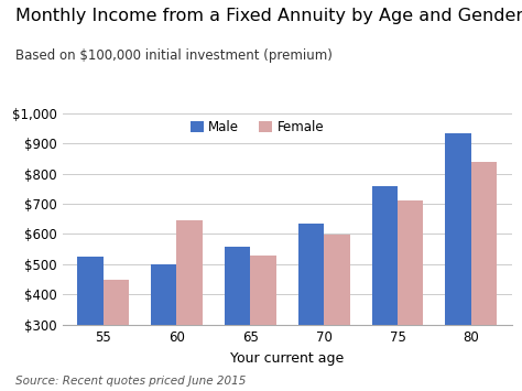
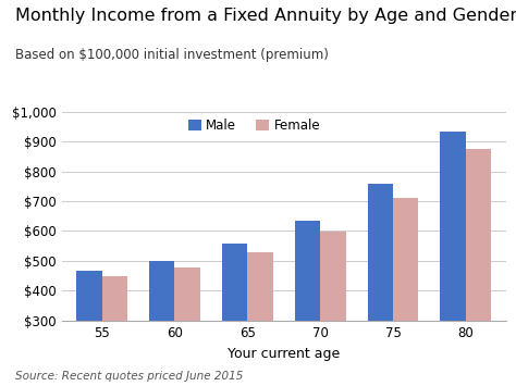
Male/55: $525 -> $465
Female/60: $645 -> $477
Female/80: $840 -> $875
